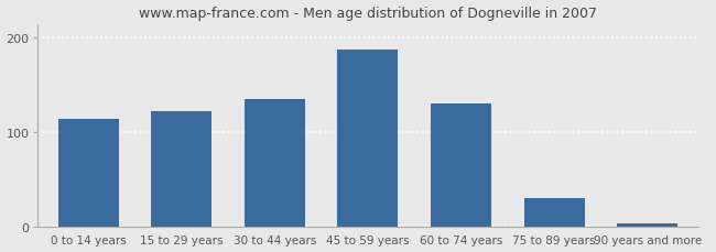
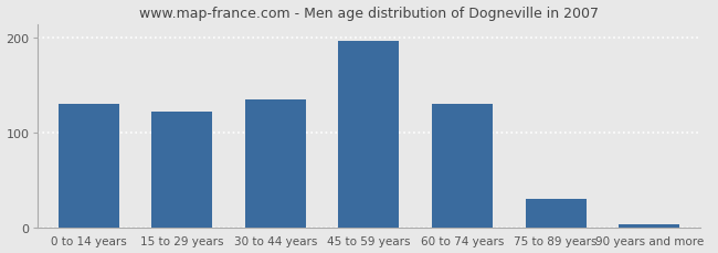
0 to 14 years: 114 -> 130
45 to 59 years: 188 -> 197
